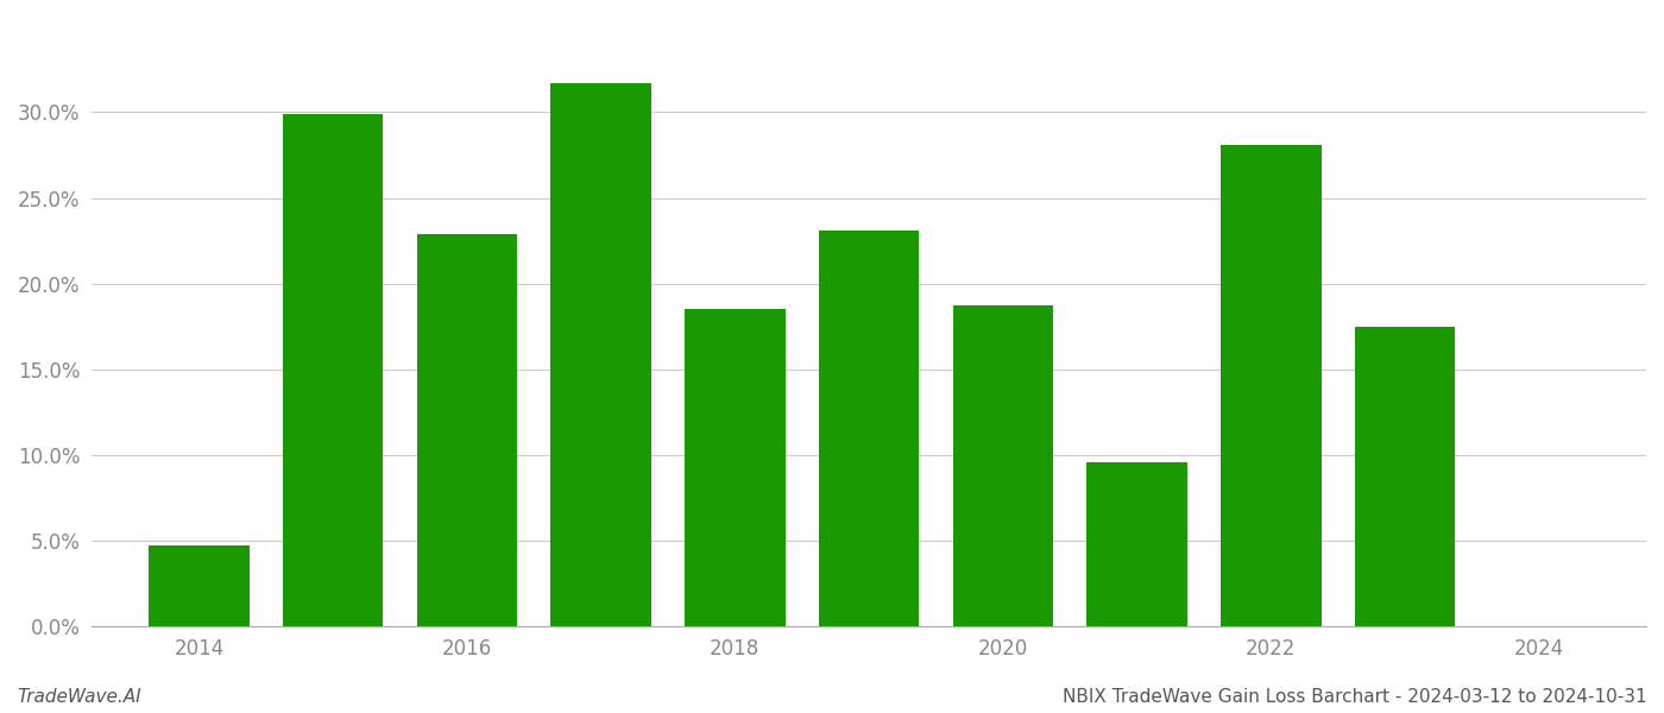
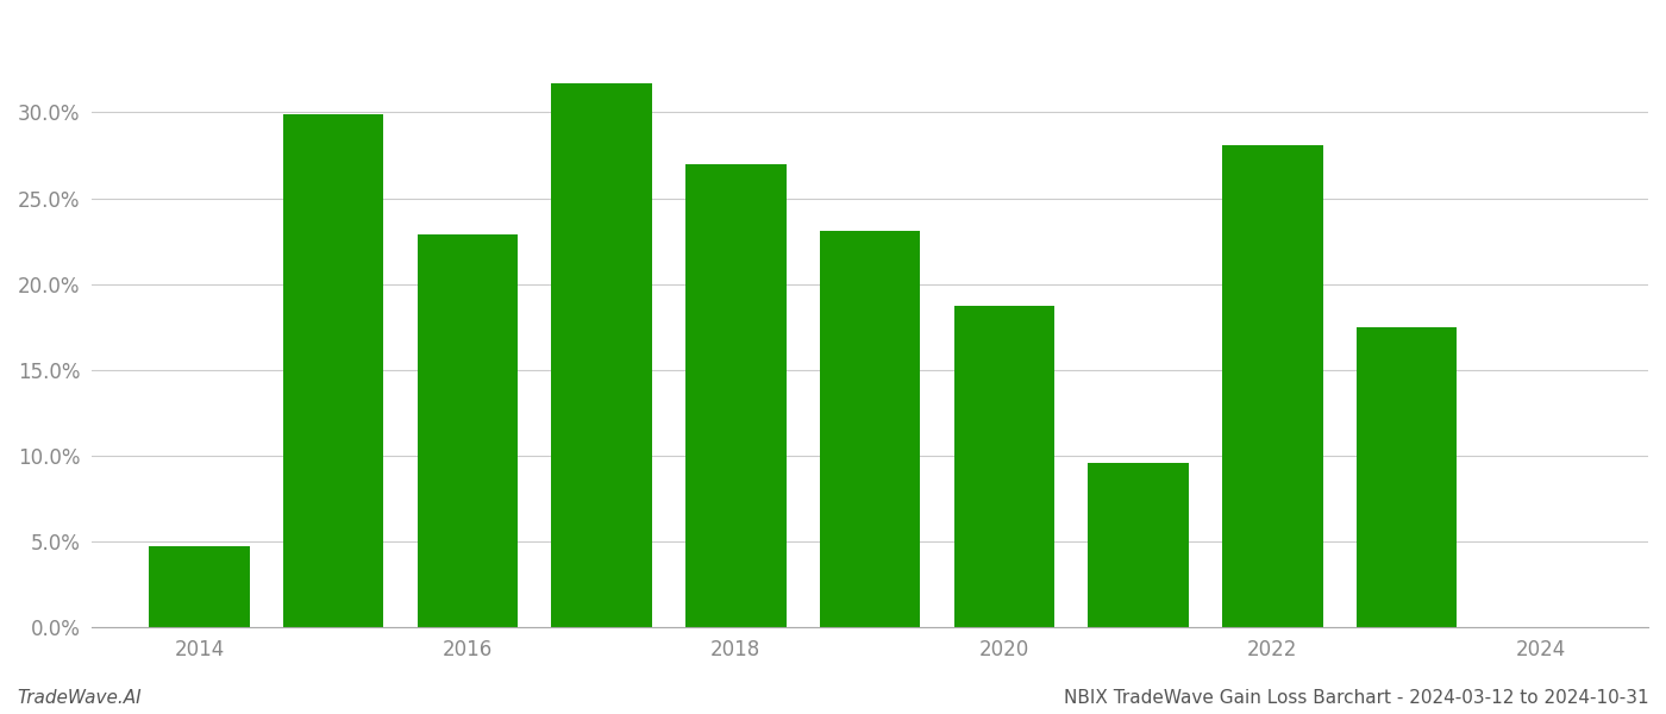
2018: 18.5% -> 27.0%
